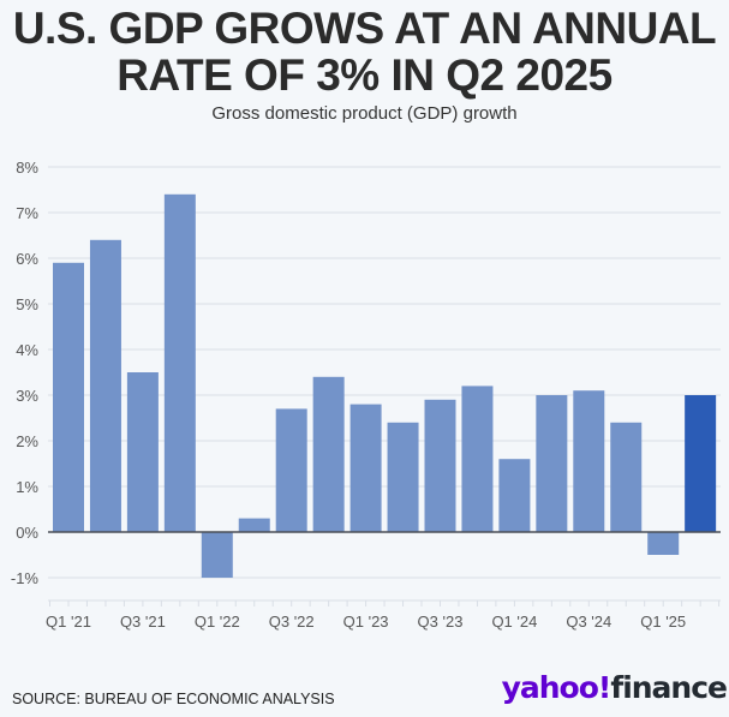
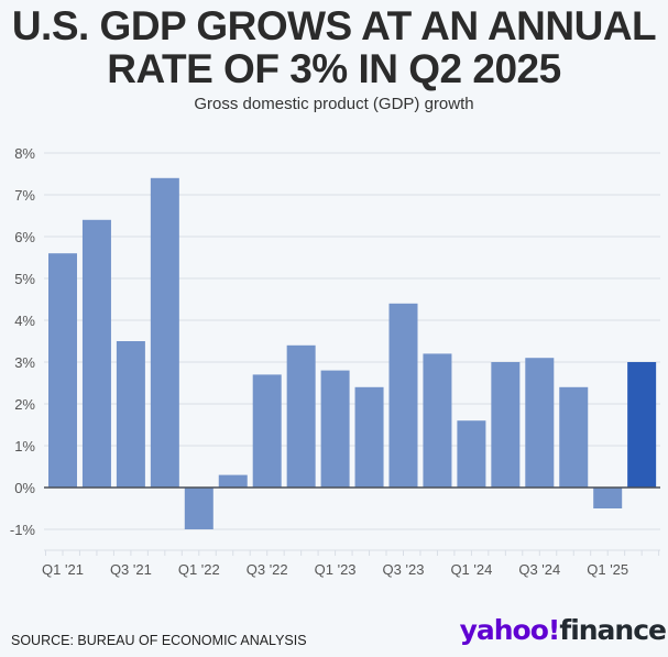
Q1 '21: 5.9% -> 5.6%
Q3 '23: 2.9% -> 4.4%
